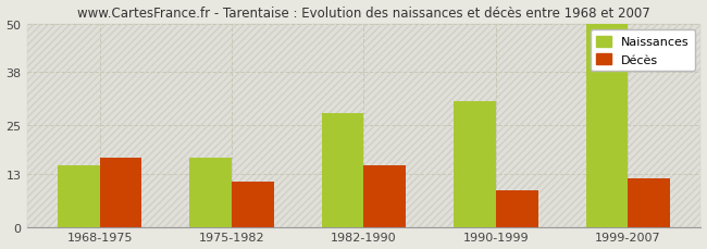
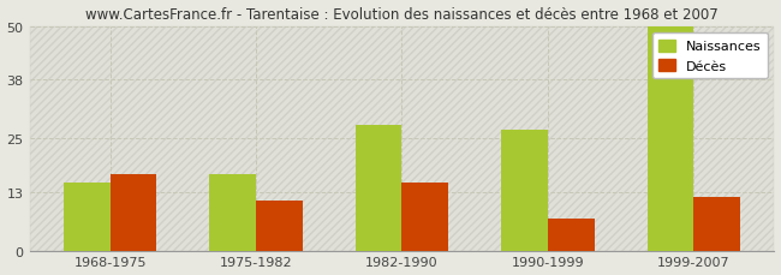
Naissances/1990-1999: 31 -> 27
Décès/1990-1999: 9 -> 7
